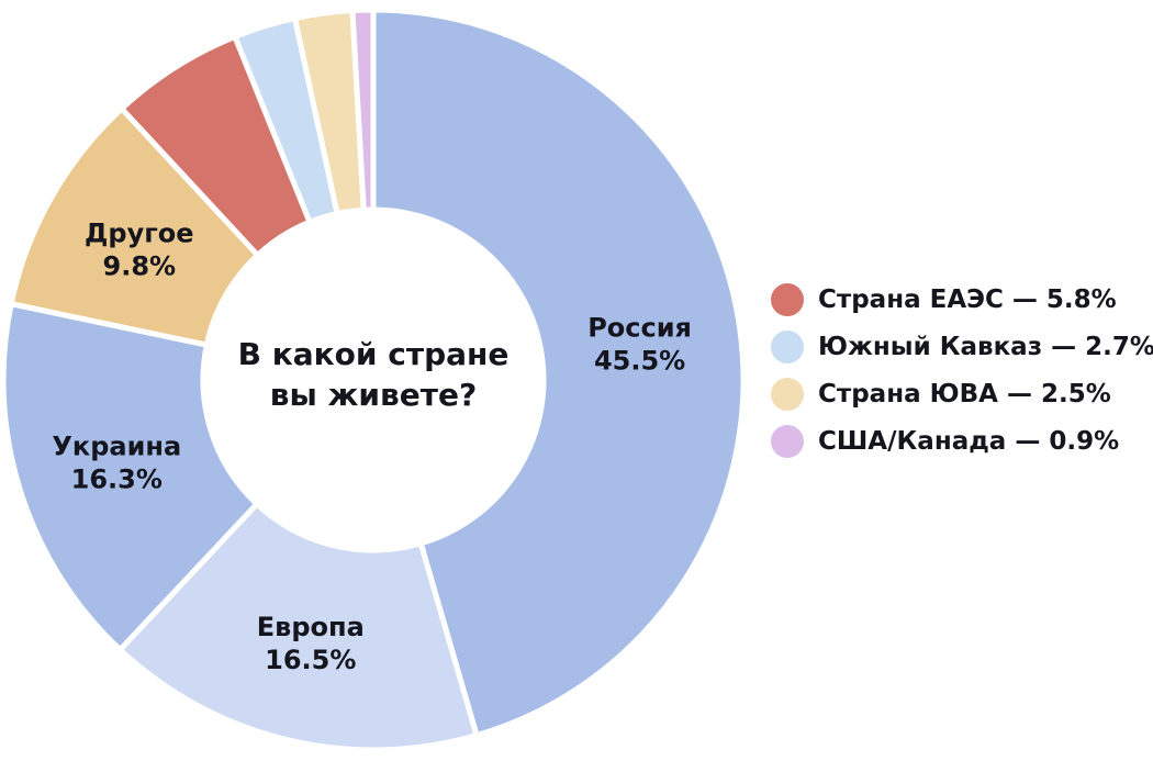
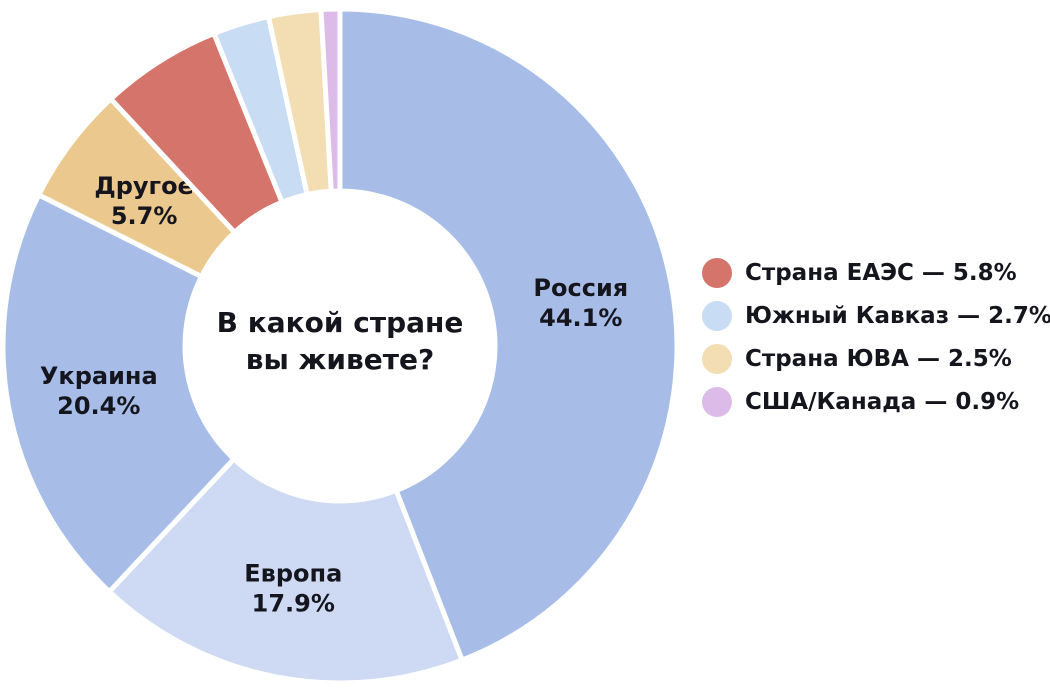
Россия: 45.5% -> 44.1%
Европа: 16.5% -> 17.9%
Украина: 16.3% -> 20.4%
Другое: 9.8% -> 5.7%
